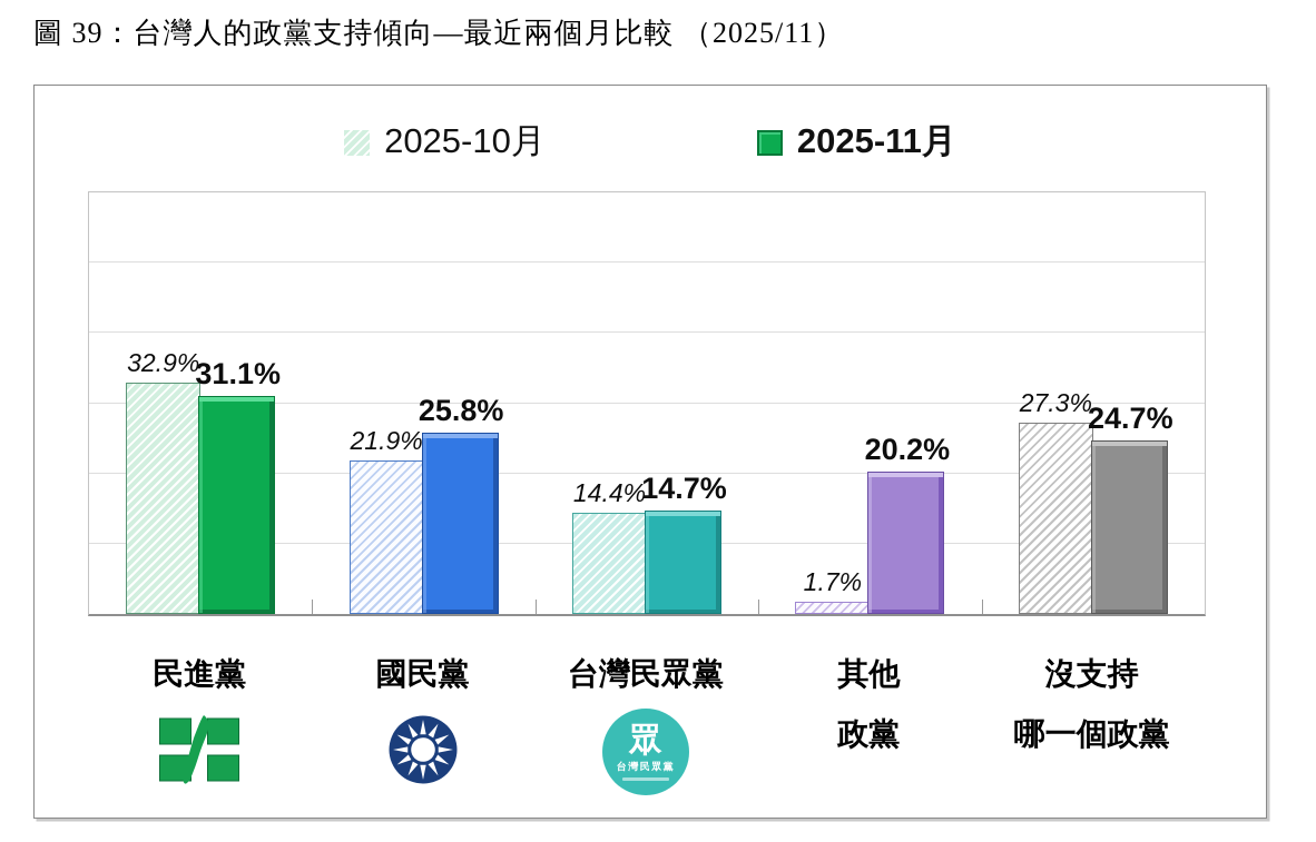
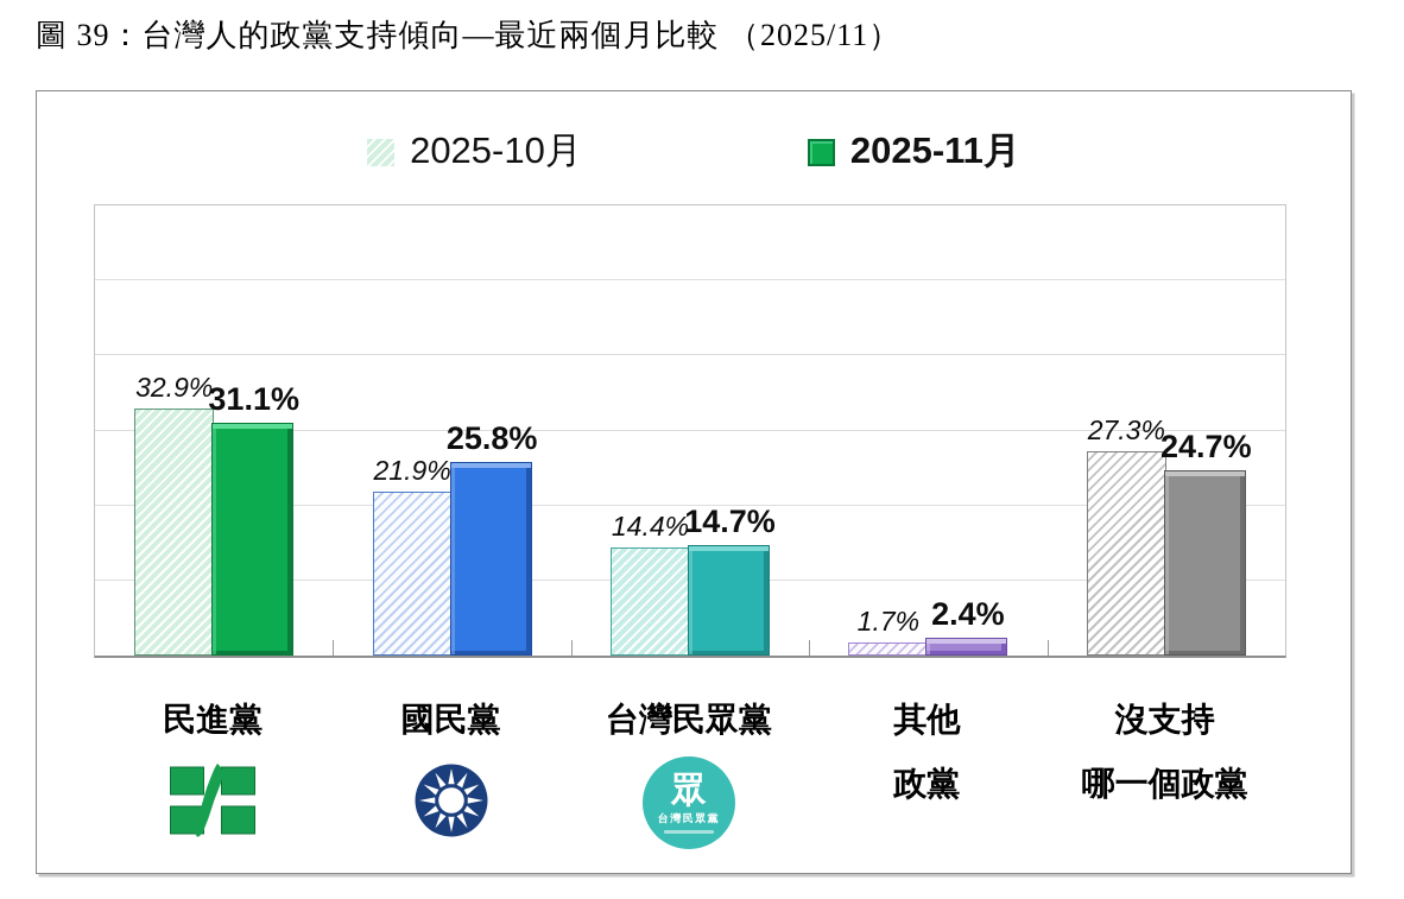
2025-11月/其他政黨: 20.2% -> 2.4%
